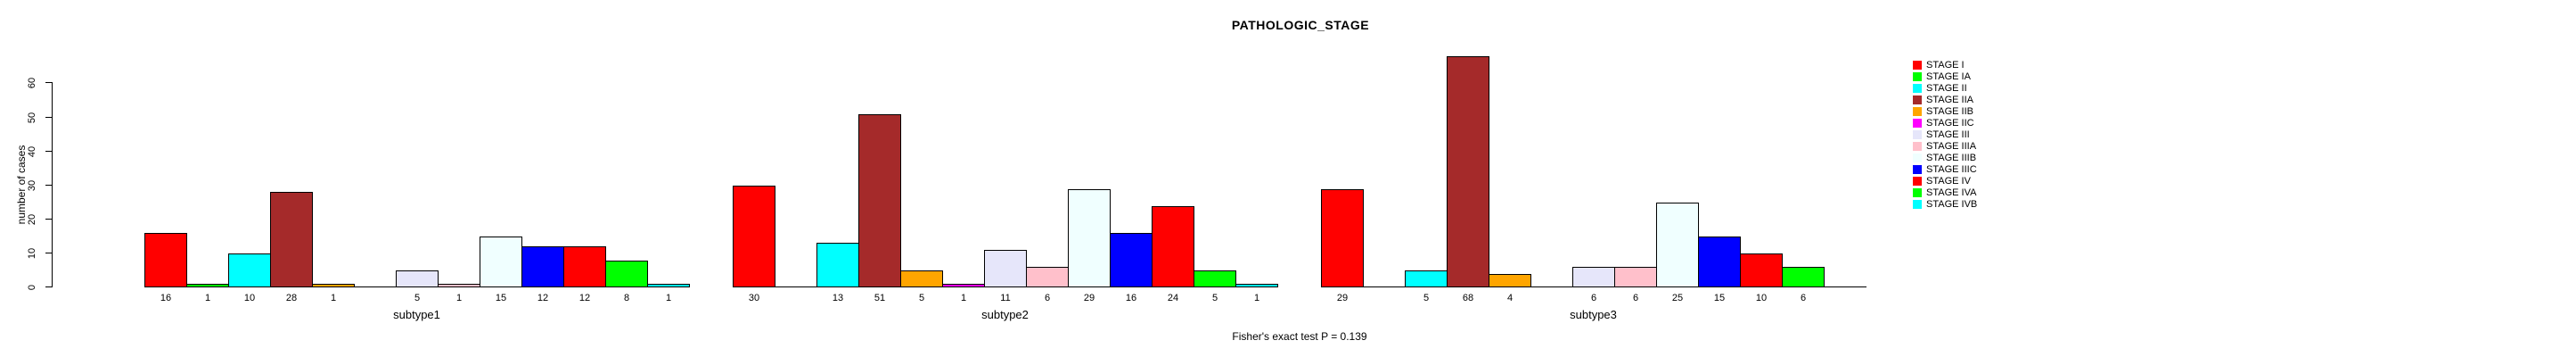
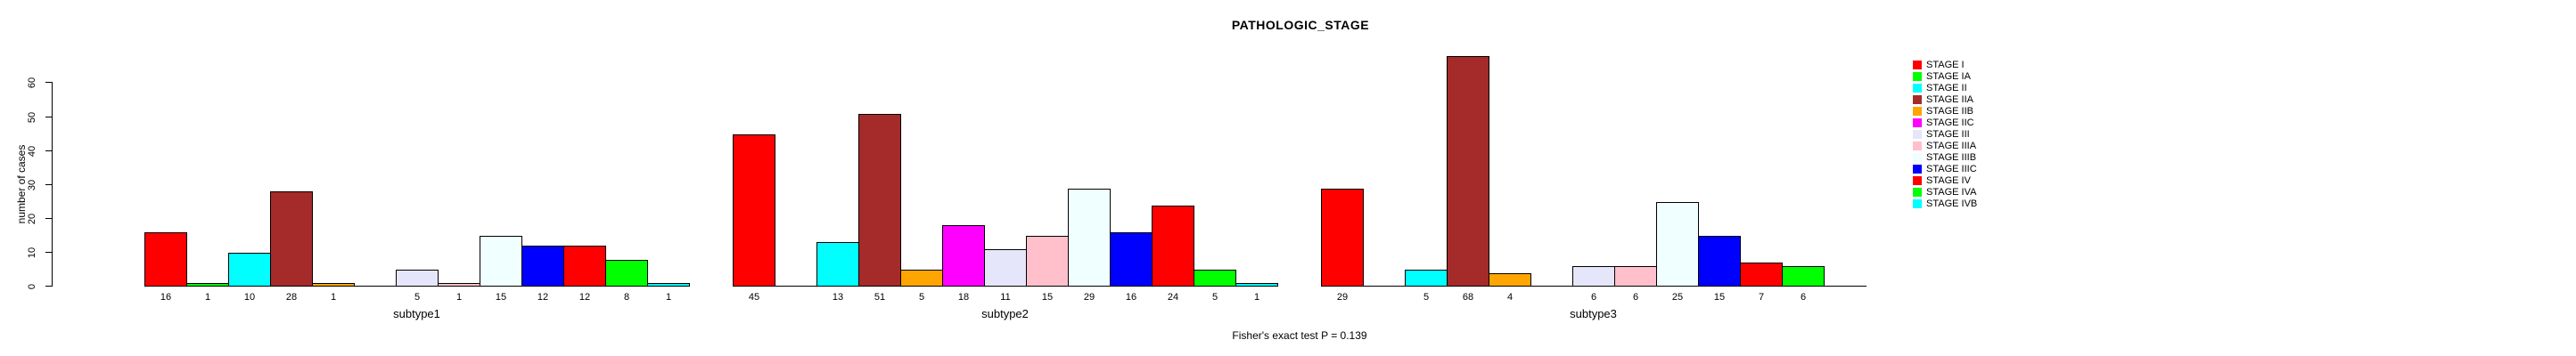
STAGE I/subtype2: 30 -> 45
STAGE IIC/subtype2: 1 -> 18
STAGE IIIA/subtype2: 6 -> 15
STAGE IV/subtype3: 10 -> 7
